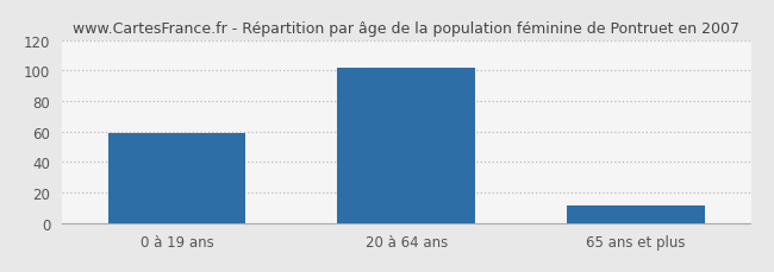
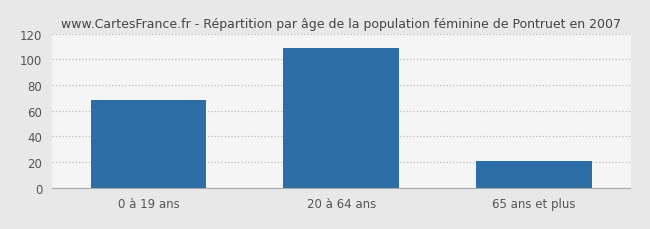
0 à 19 ans: 59 -> 68
20 à 64 ans: 102 -> 109
65 ans et plus: 11 -> 21
